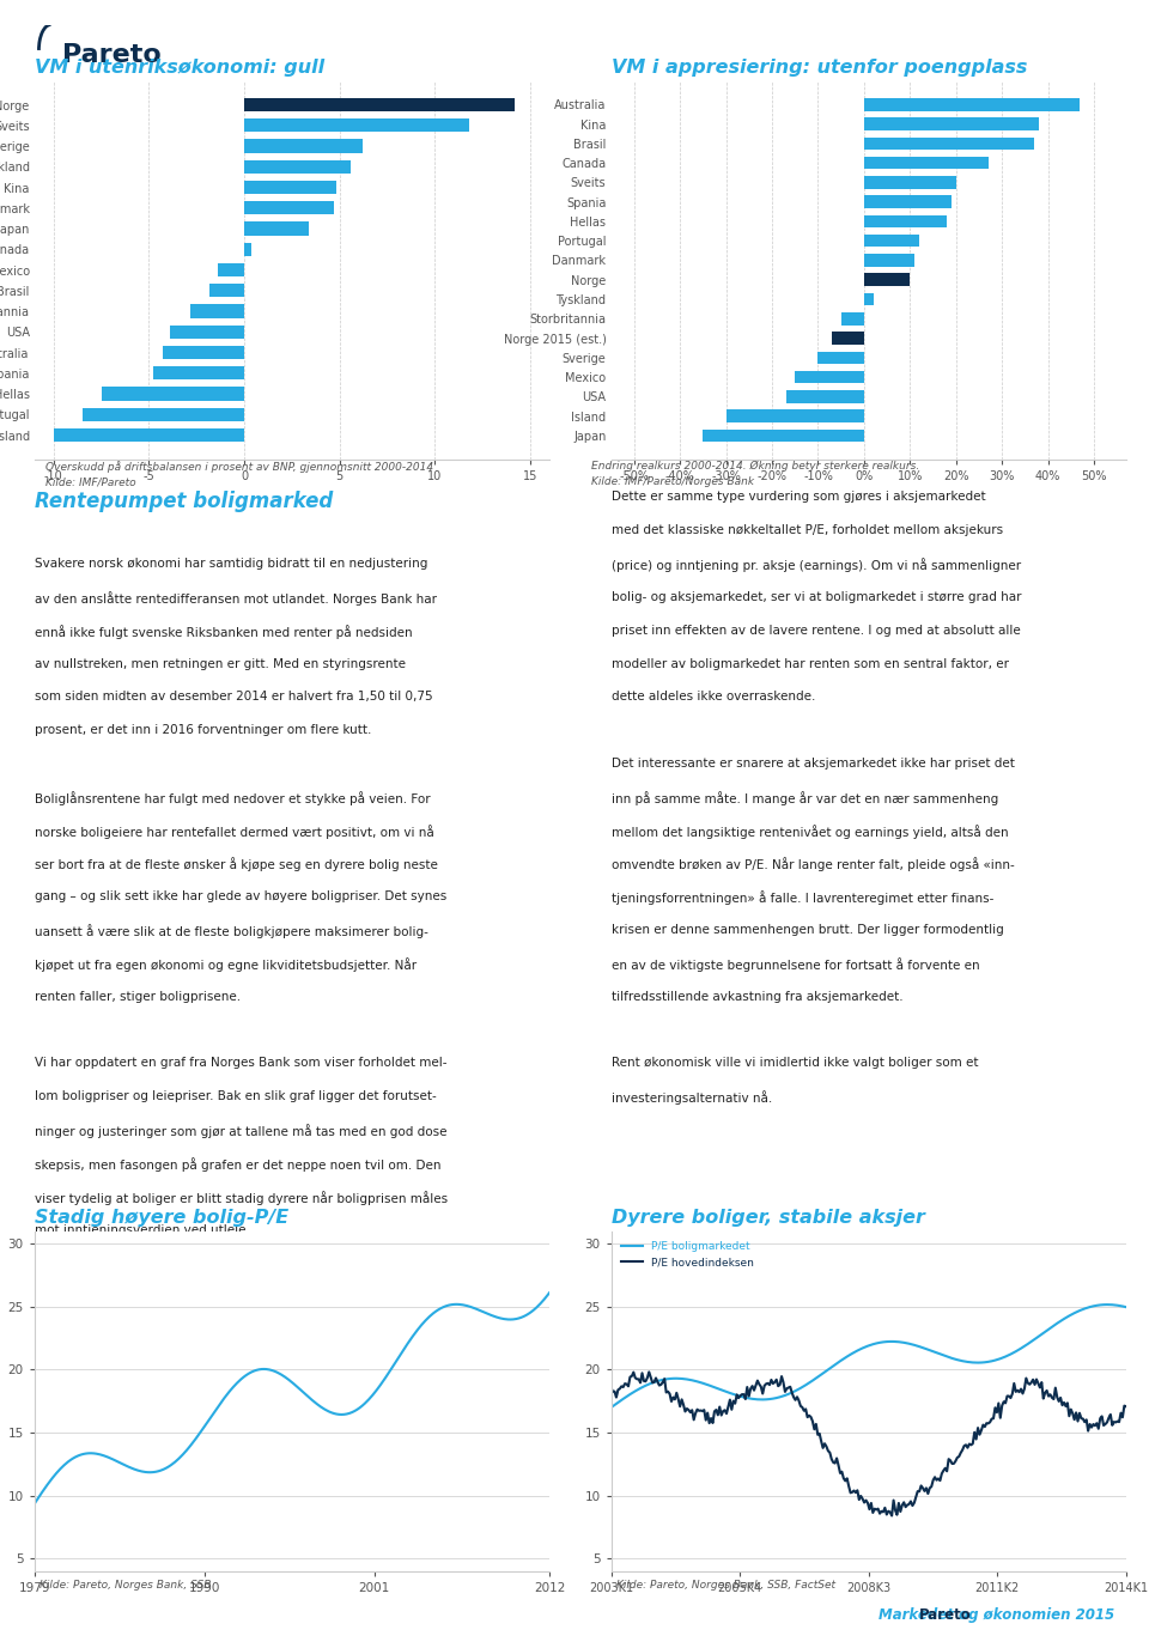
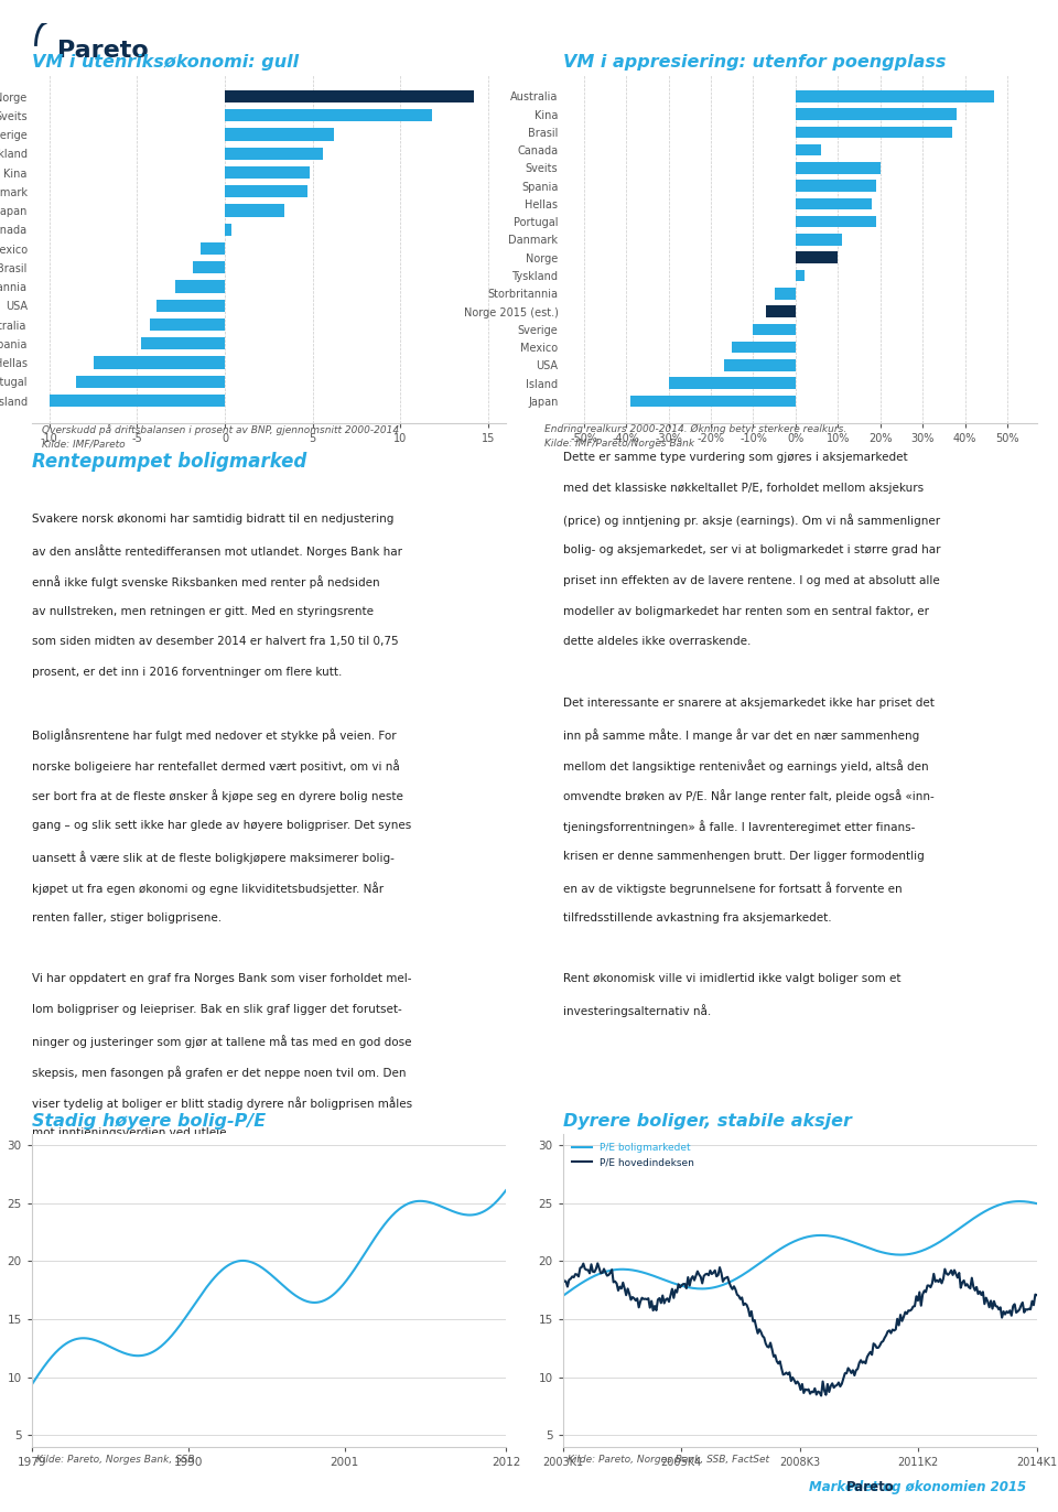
VM i appresiering: utenfor poengplass/Canada: 27% -> 6%
VM i appresiering: utenfor poengplass/Portugal: 12% -> 19%
VM i appresiering: utenfor poengplass/Japan: -35% -> -39%
